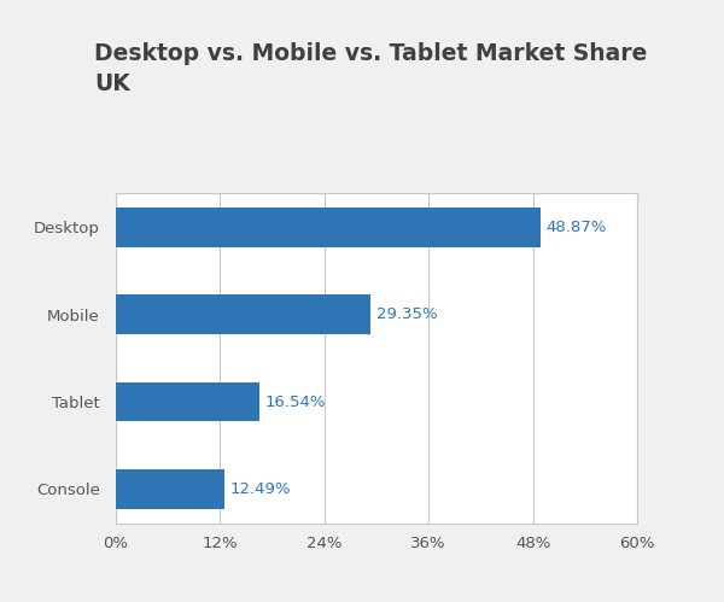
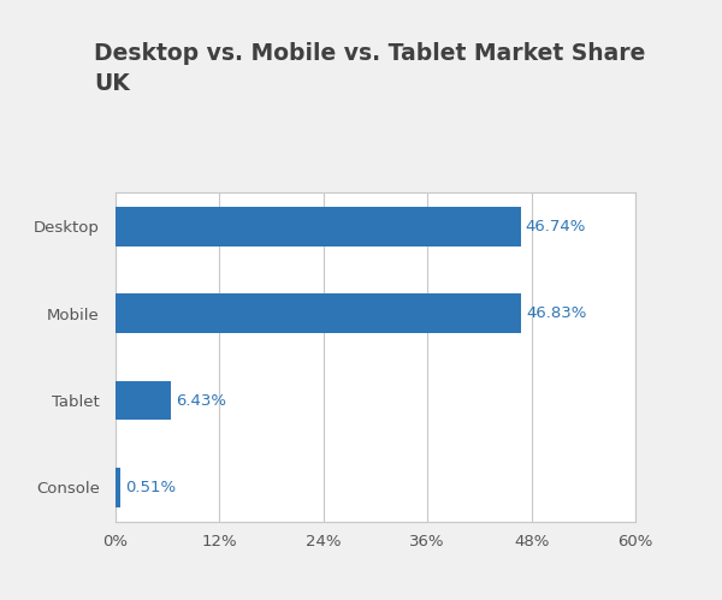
Desktop: 48.87% -> 46.74%
Mobile: 29.35% -> 46.83%
Tablet: 16.54% -> 6.43%
Console: 12.49% -> 0.51%
